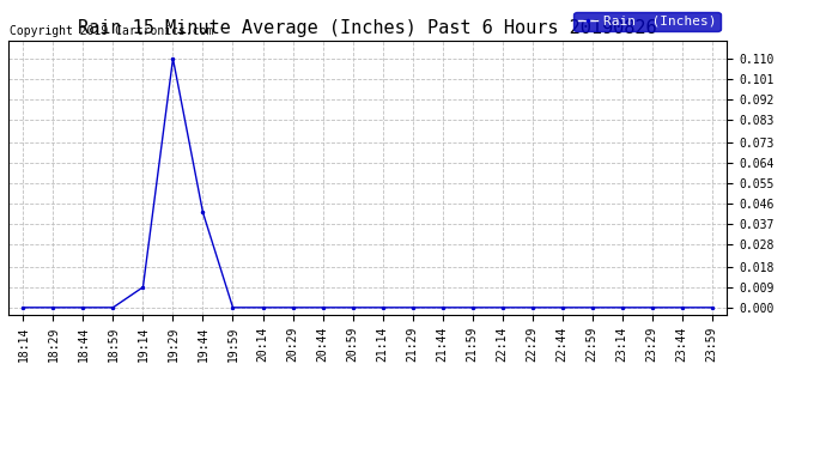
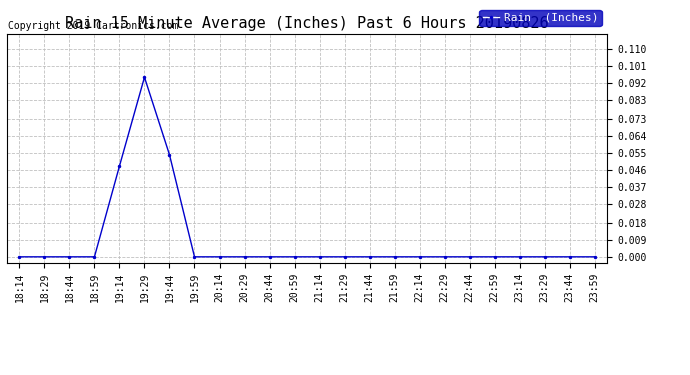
19:14: 0.009 -> 0.048
19:29: 0.110 -> 0.095
19:44: 0.042 -> 0.054
